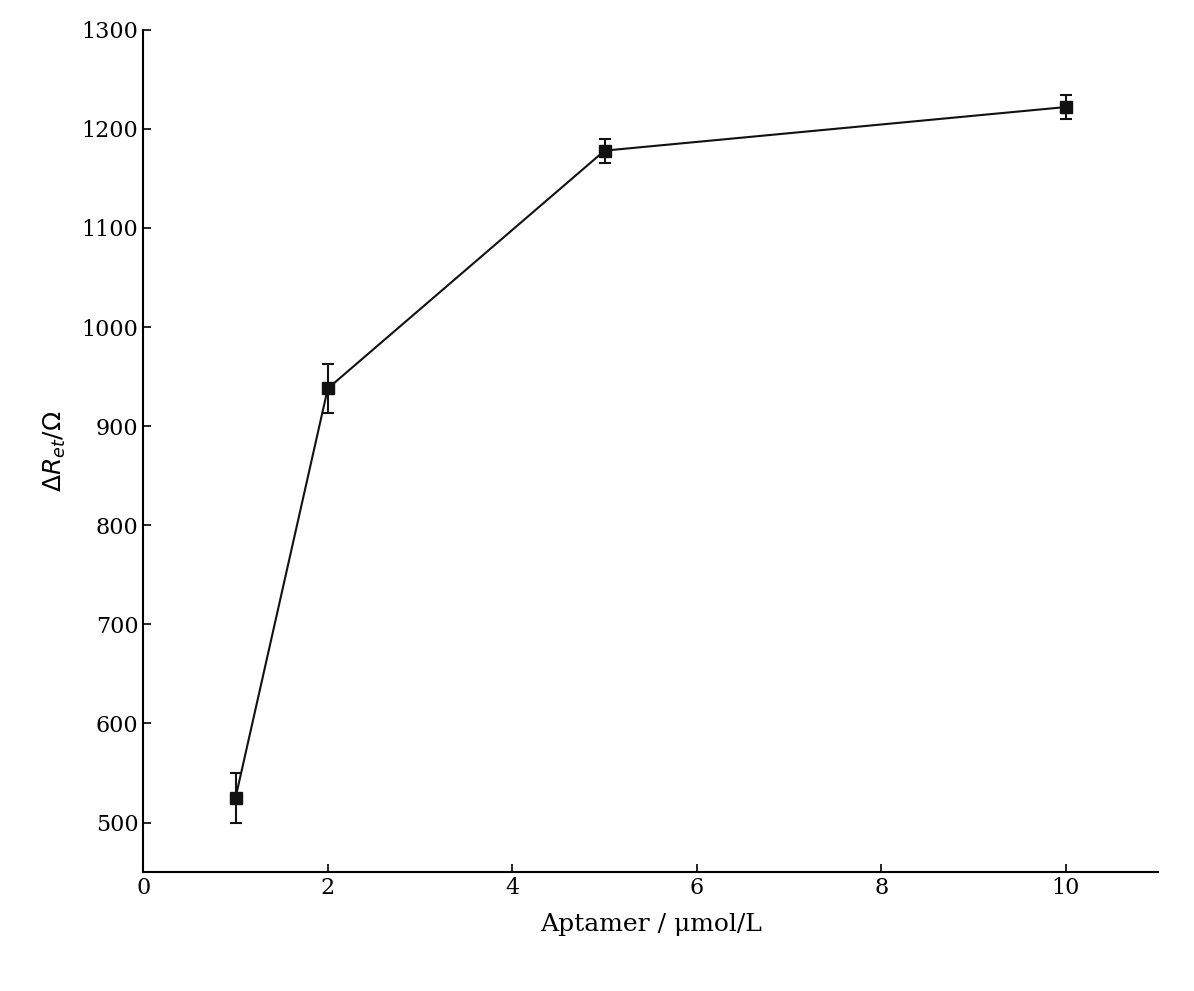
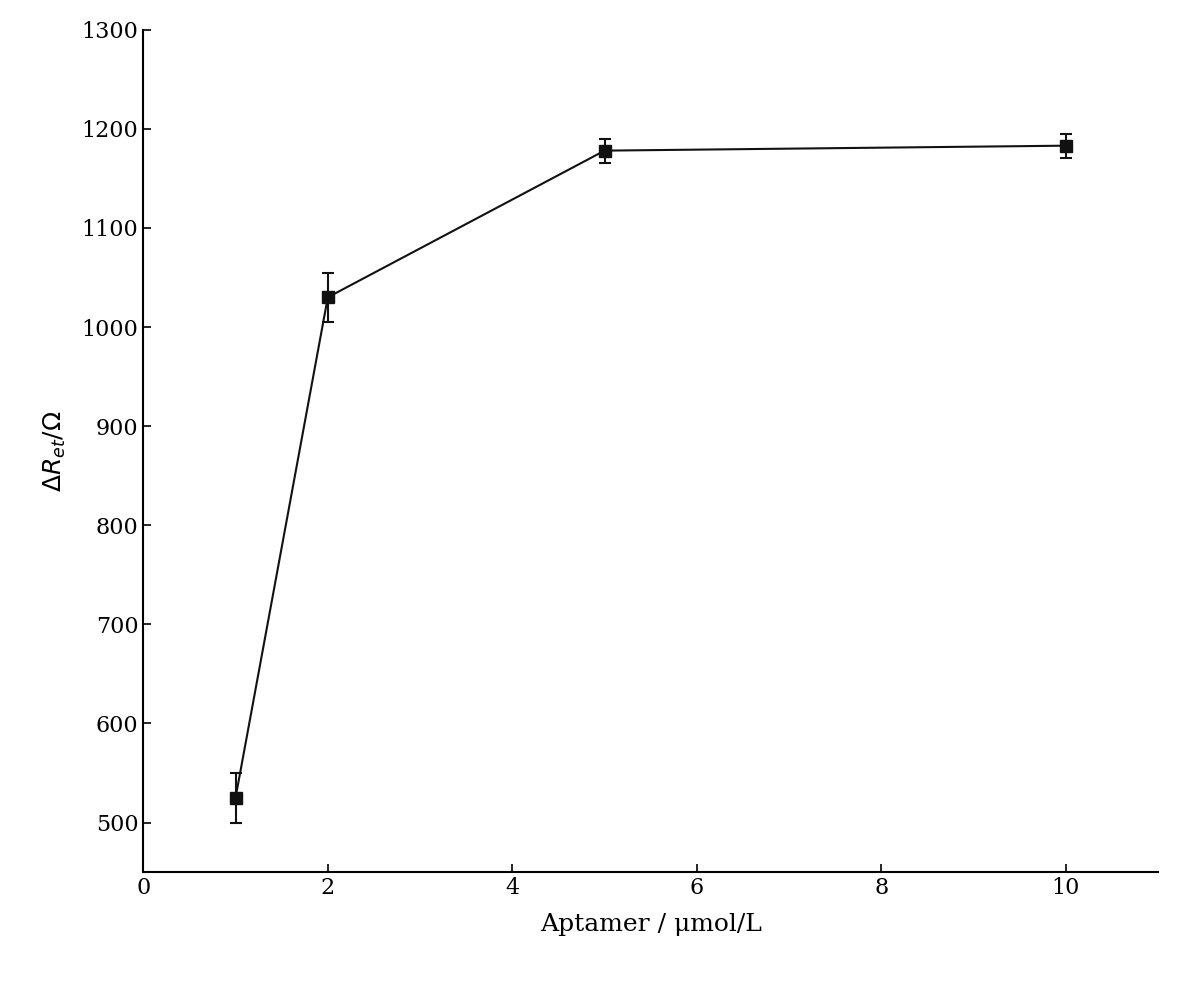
2: 938 -> 1030
10: 1222 -> 1183
